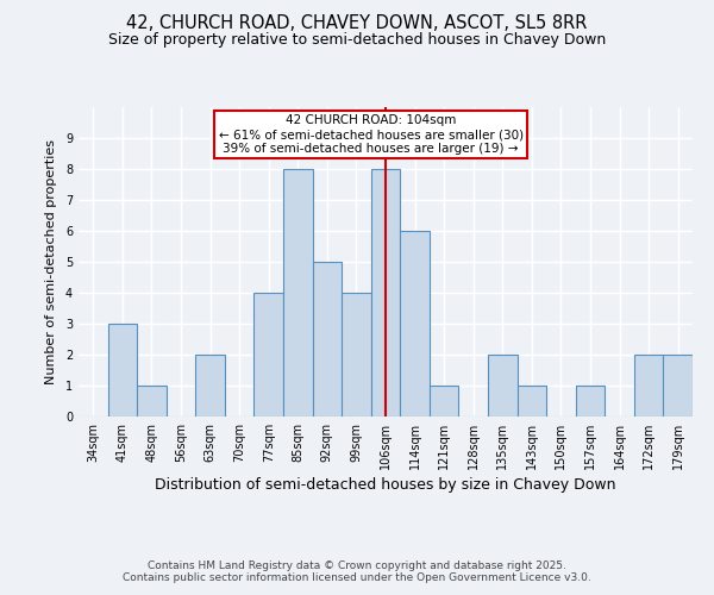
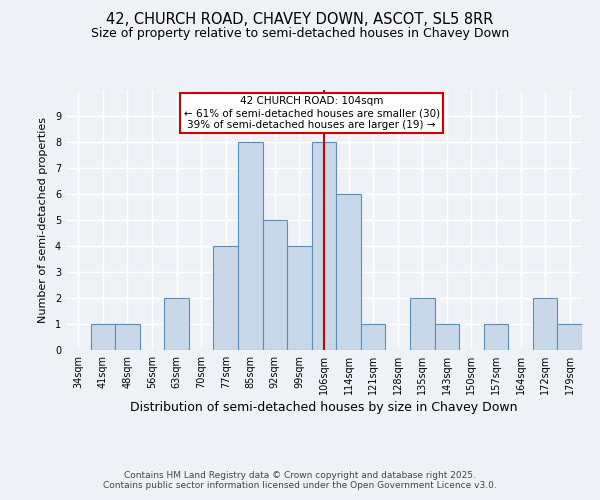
41sqm: 3 -> 1
179sqm: 2 -> 1
